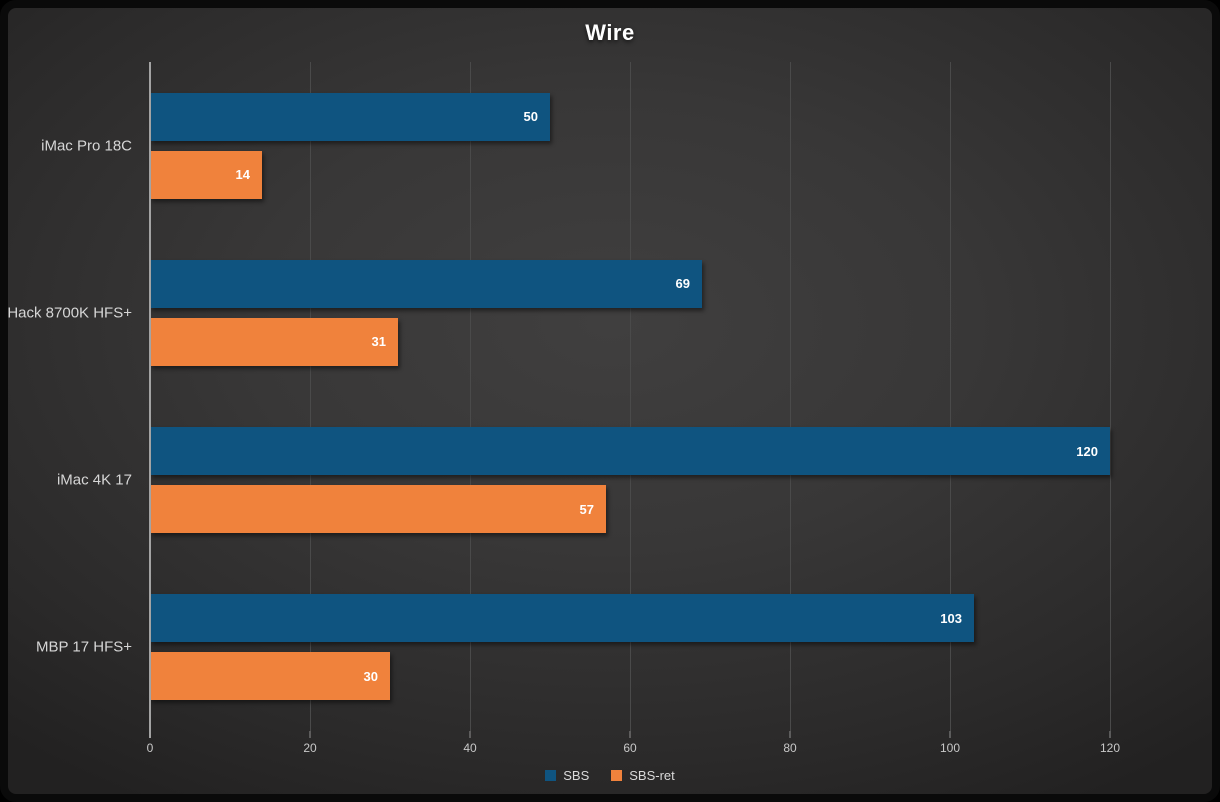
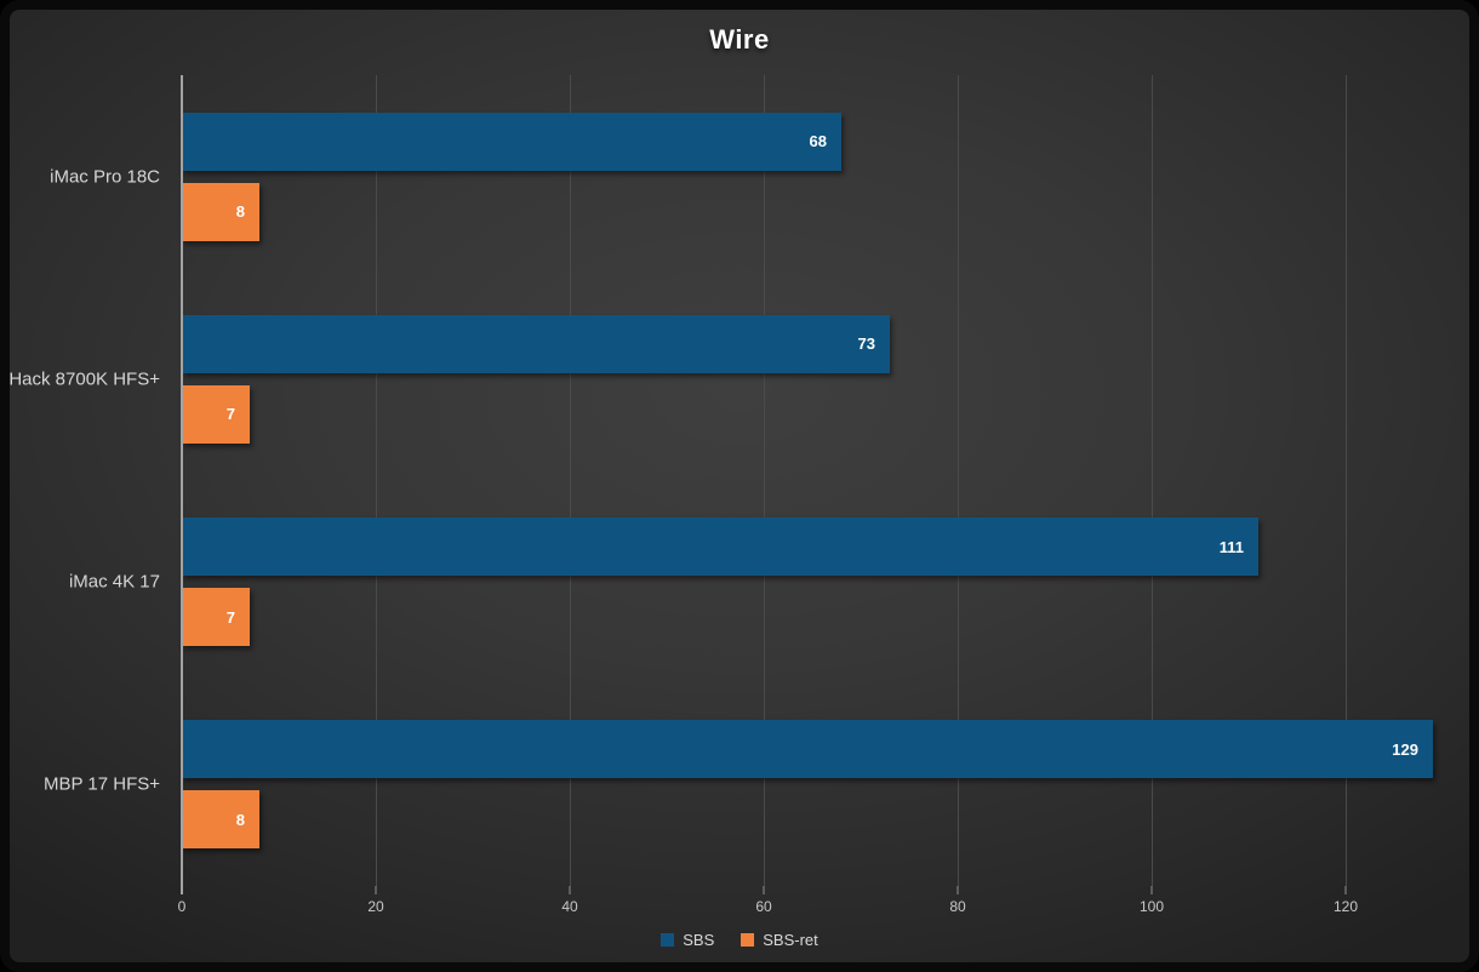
SBS/iMac Pro 18C: 50 -> 68
SBS-ret/iMac Pro 18C: 14 -> 8
SBS/Hack 8700K HFS+: 69 -> 73
SBS-ret/Hack 8700K HFS+: 31 -> 7
SBS/iMac 4K 17: 120 -> 111
SBS-ret/iMac 4K 17: 57 -> 7
SBS/MBP 17 HFS+: 103 -> 129
SBS-ret/MBP 17 HFS+: 30 -> 8
